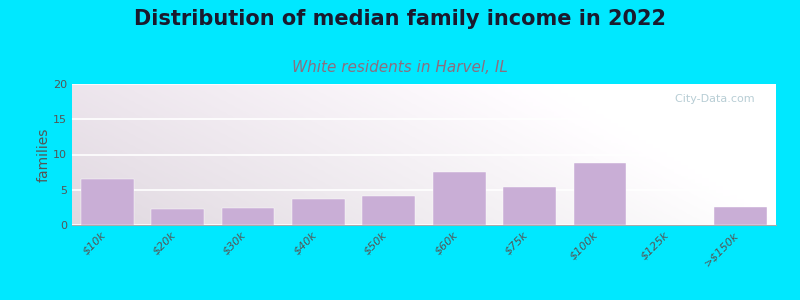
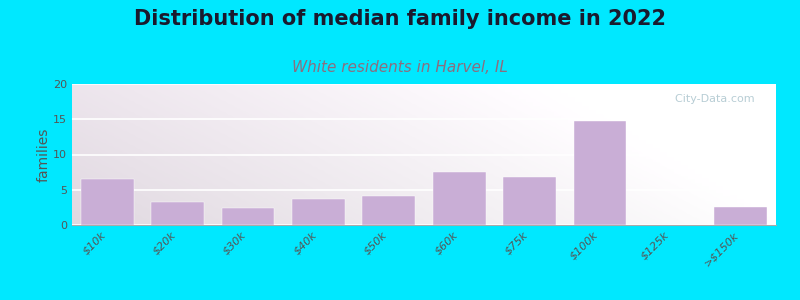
$20k: 2.2 -> 3.2
$75k: 5.4 -> 6.8
$100k: 8.8 -> 14.8
